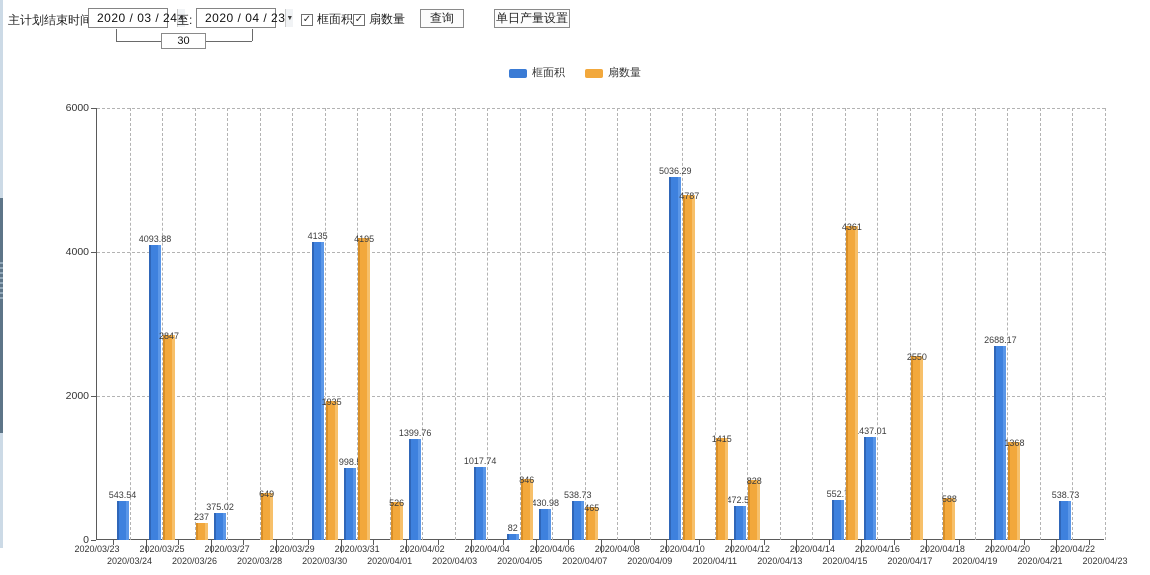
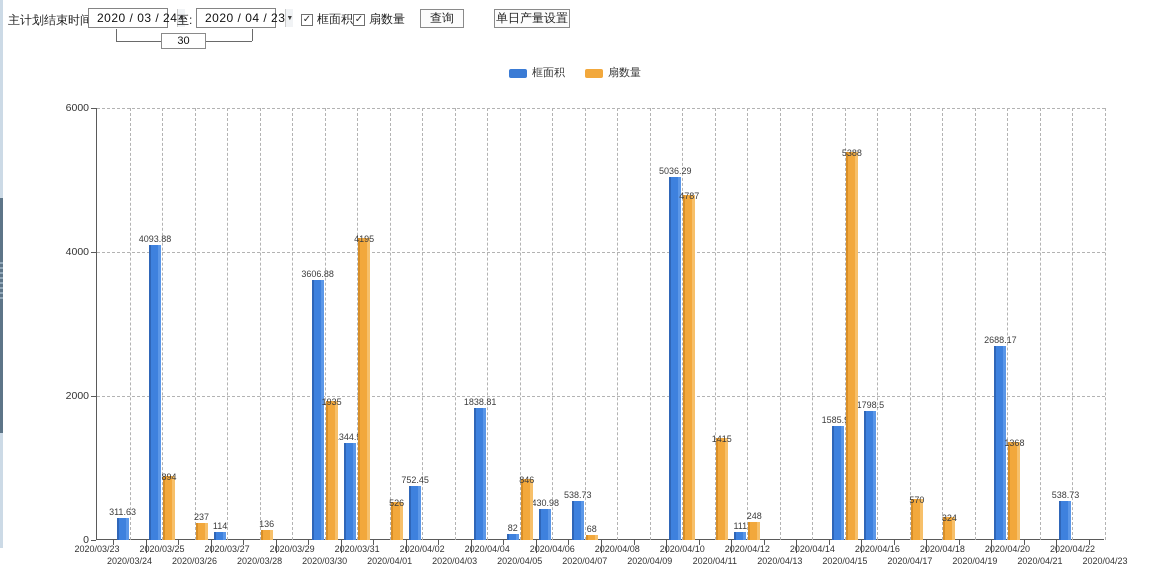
框面积/2020/03/24: 543.54 -> 311.63
扇数量/2020/03/25: 2847 -> 894
框面积/2020/03/27: 375.02 -> 114
扇数量/2020/03/28: 649 -> 136
框面积/2020/03/30: 4135 -> 3606.88
框面积/2020/03/31: 998.5 -> 1344.95
框面积/2020/04/02: 1399.76 -> 752.45
框面积/2020/04/04: 1017.74 -> 1838.81
扇数量/2020/04/07: 465 -> 68
框面积/2020/04/12: 472.59 -> 111
扇数量/2020/04/12: 828 -> 248
框面积/2020/04/15: 552.7 -> 1585.96
扇数量/2020/04/15: 4361 -> 5388
框面积/2020/04/16: 1437.01 -> 1798.5
扇数量/2020/04/17: 2550 -> 570
扇数量/2020/04/18: 588 -> 324
